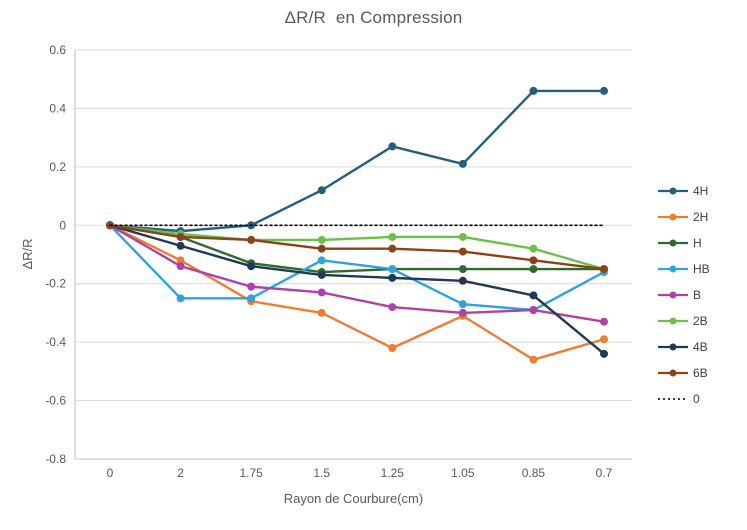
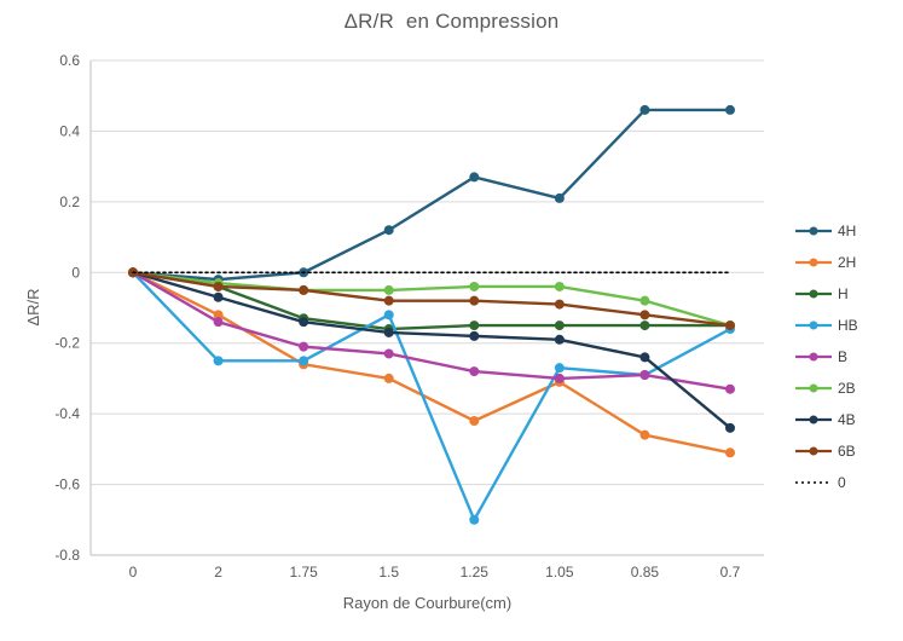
HB/1.25: -0.15 -> -0.70
2H/0.7: -0.39 -> -0.51
